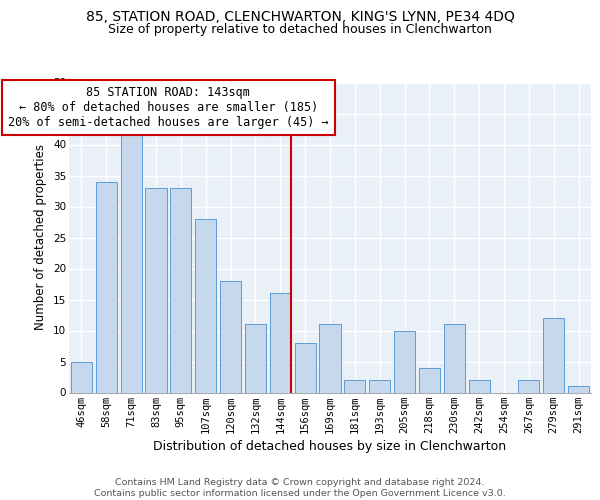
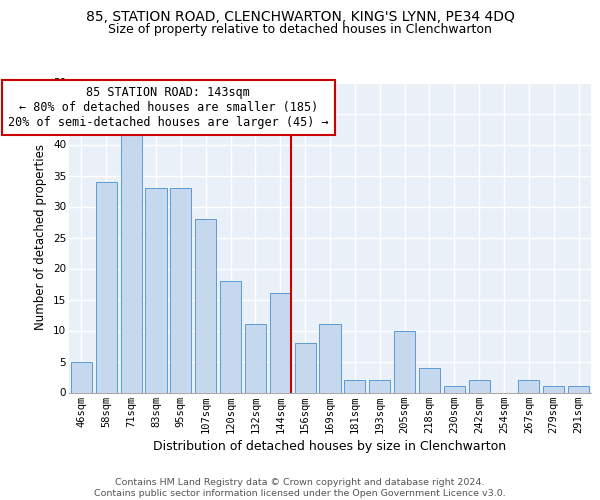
230sqm: 11 -> 1
279sqm: 12 -> 1
